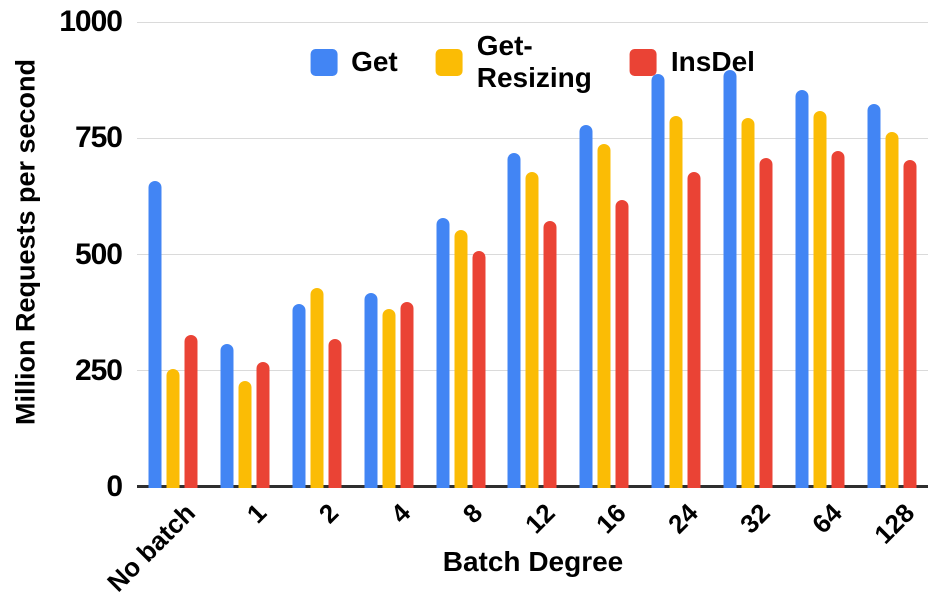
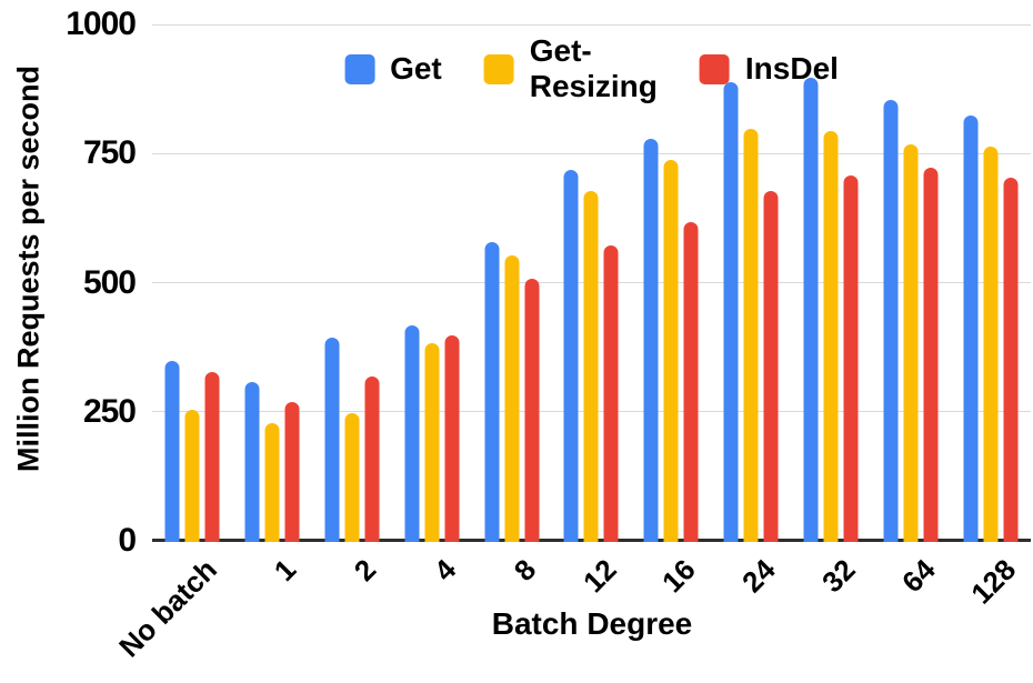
Get/No batch: 660 -> 350
Get-Resizing/2: 430 -> 250
Get-Resizing/64: 810 -> 770
